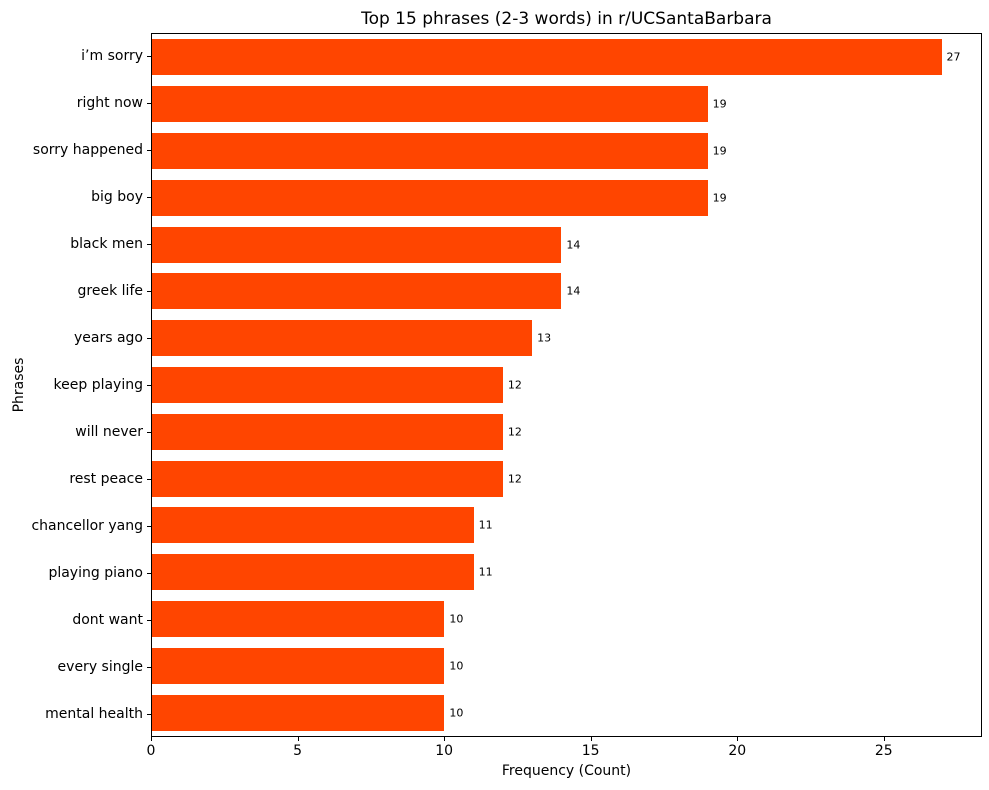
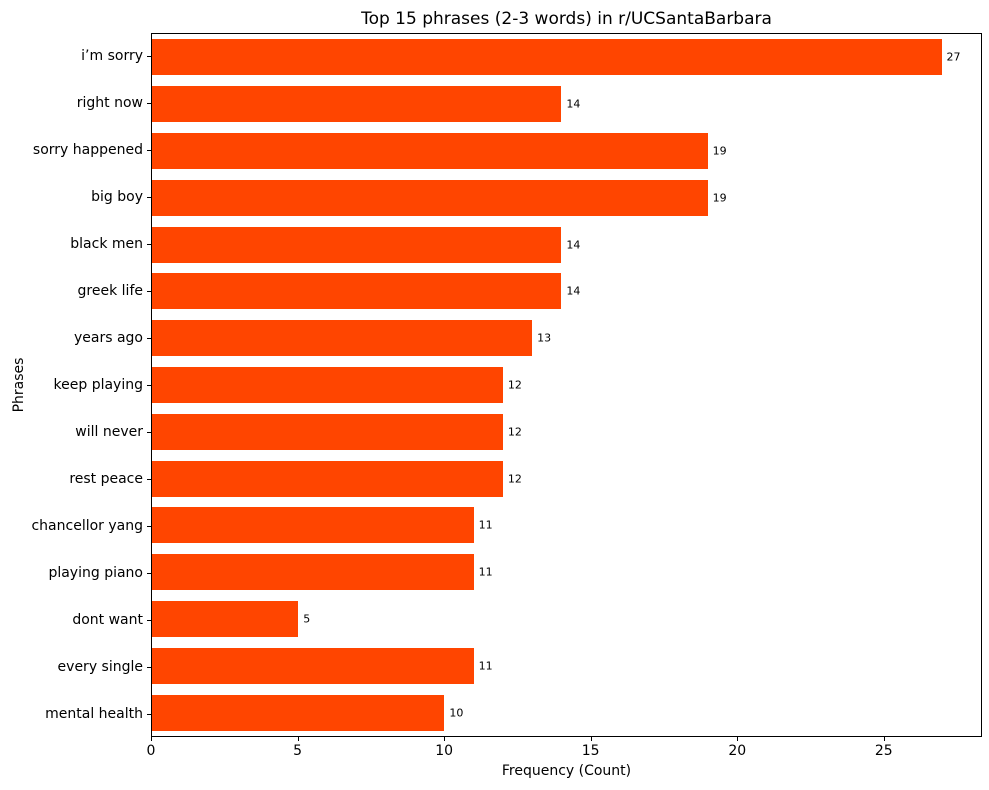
right now: 19 -> 14
dont want: 10 -> 5
every single: 10 -> 11
